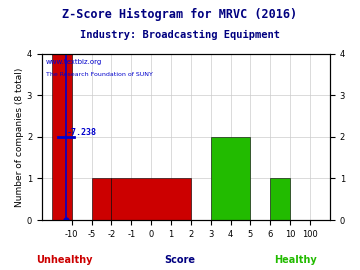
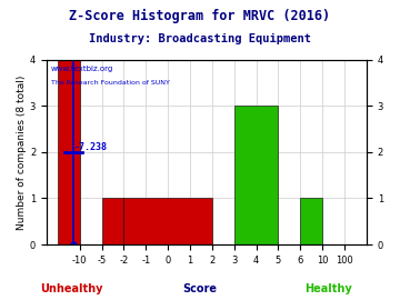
4: 2 -> 3
